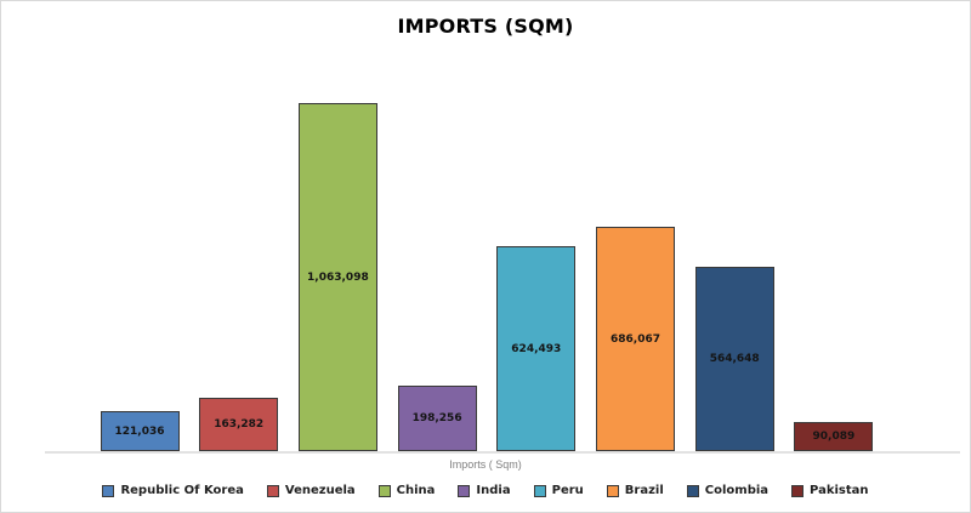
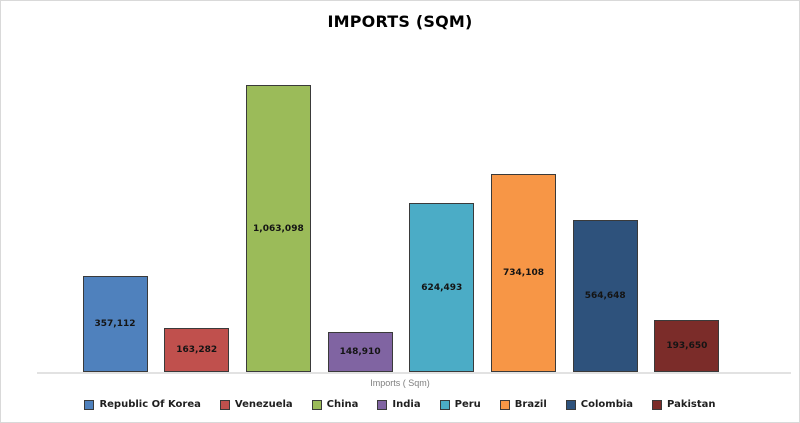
Republic Of Korea: 121,036 -> 357,112
India: 198,256 -> 148,910
Brazil: 686,067 -> 734,108
Pakistan: 90,089 -> 193,650
